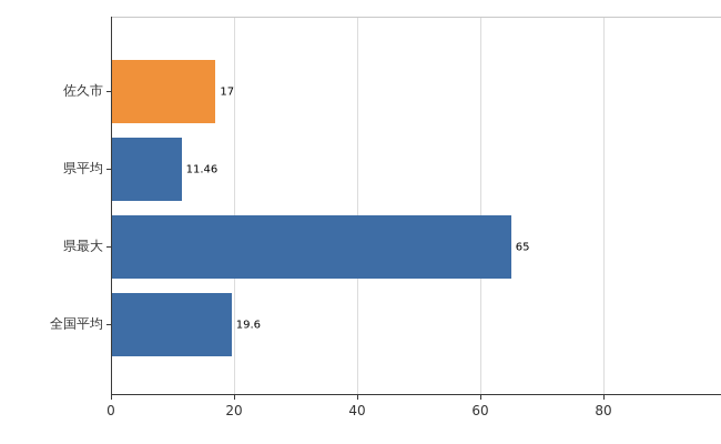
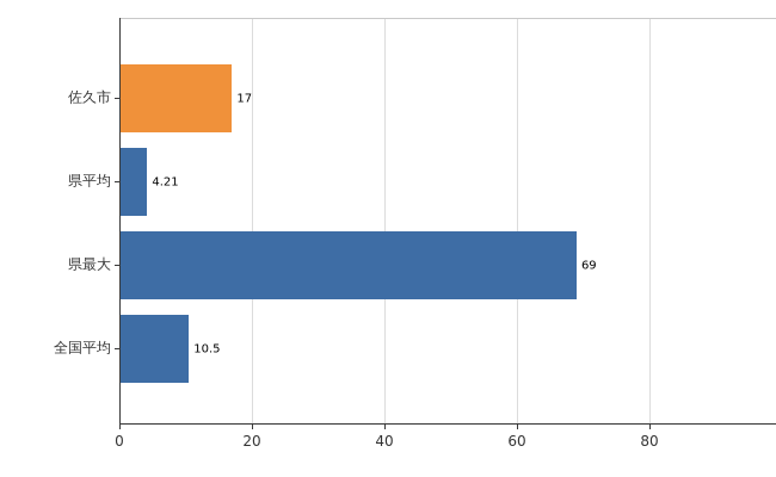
県平均: 11.46 -> 4.21
県最大: 65 -> 69
全国平均: 19.6 -> 10.5
